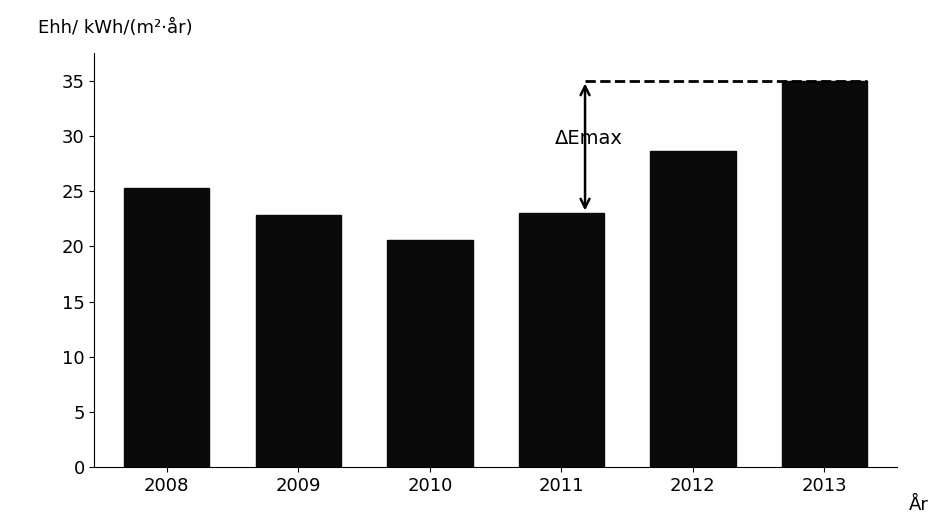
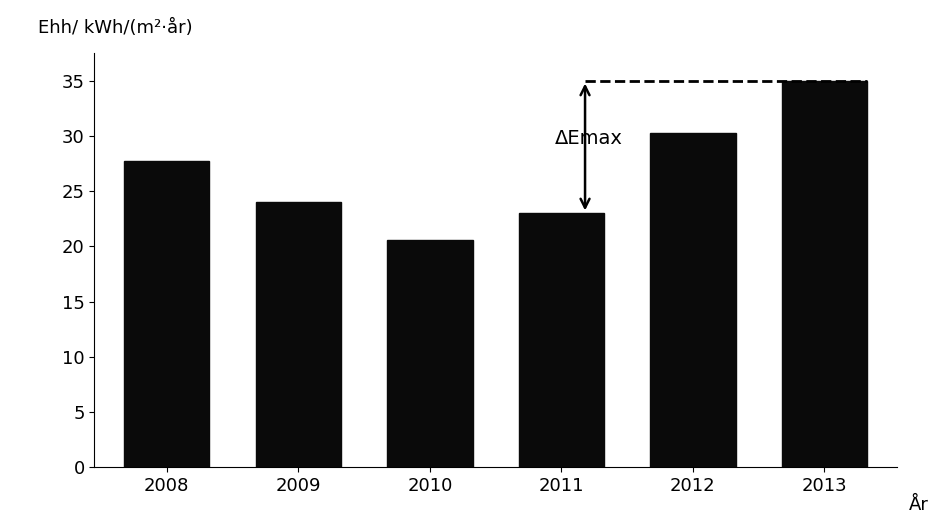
2008: 25.3 -> 27.7
2009: 22.8 -> 24.0
2012: 28.6 -> 30.3
